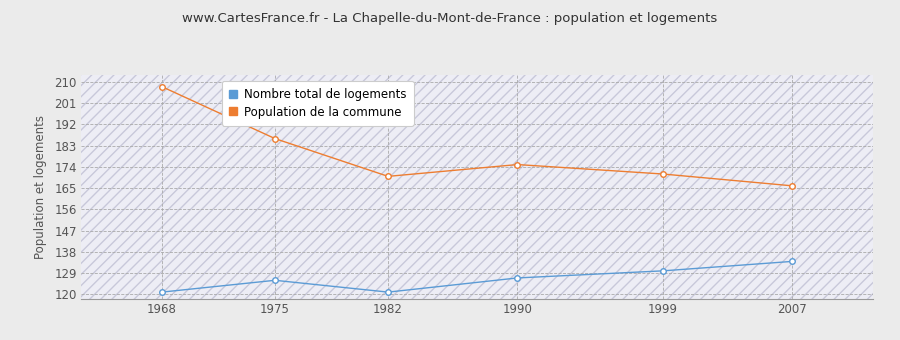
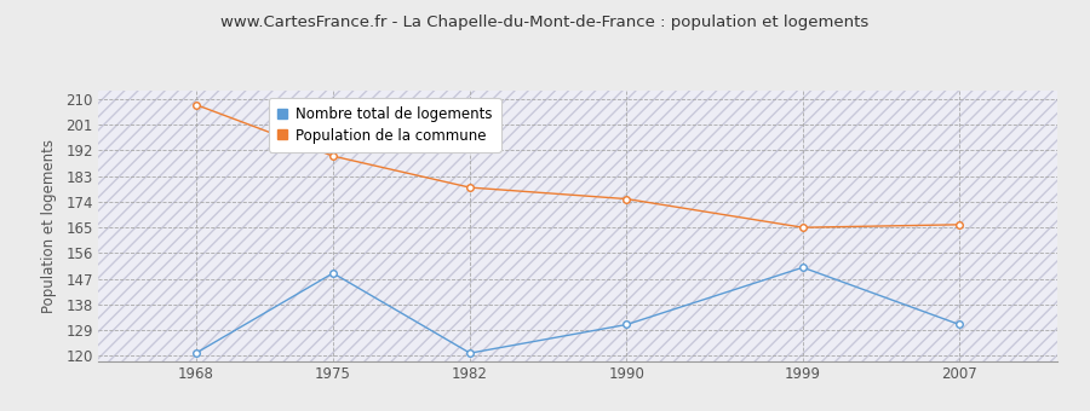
Nombre total de logements/1975: 126 -> 149
Population de la commune/1975: 186 -> 190
Population de la commune/1982: 170 -> 179
Nombre total de logements/1990: 127 -> 131
Nombre total de logements/1999: 130 -> 151
Population de la commune/1999: 171 -> 165
Nombre total de logements/2007: 134 -> 131
